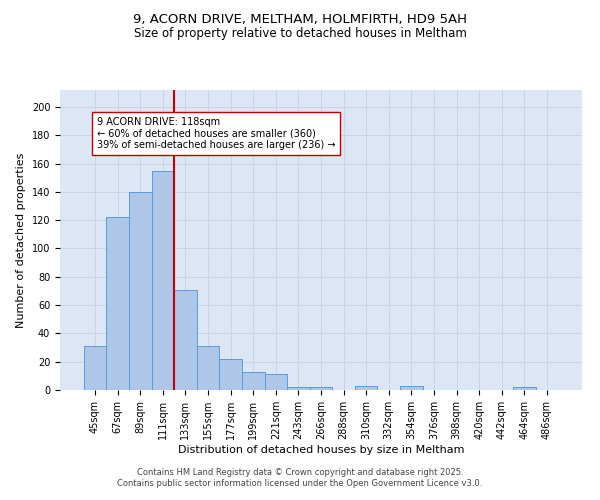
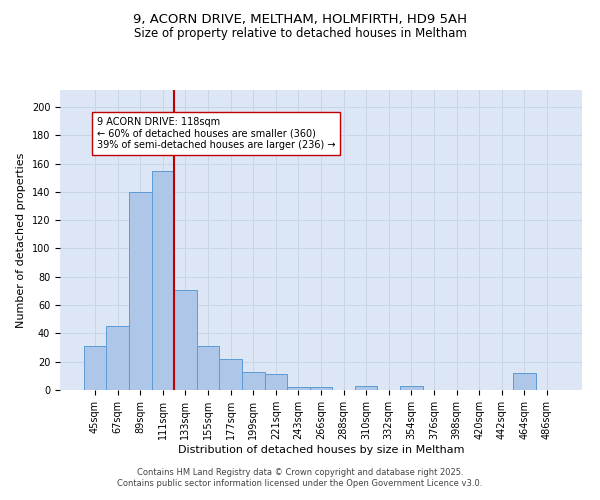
67sqm: 122 -> 45
464sqm: 2 -> 12
